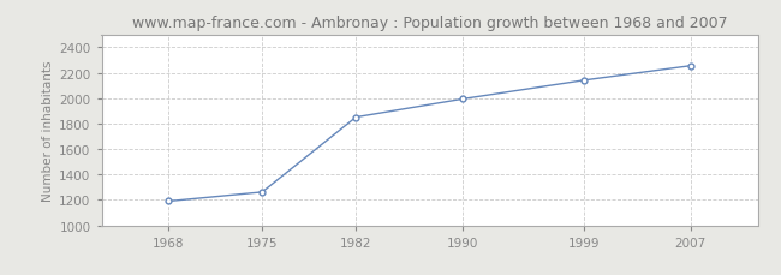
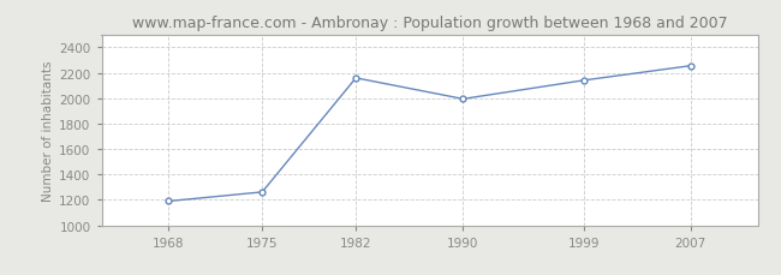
1982: 1850 -> 2160
